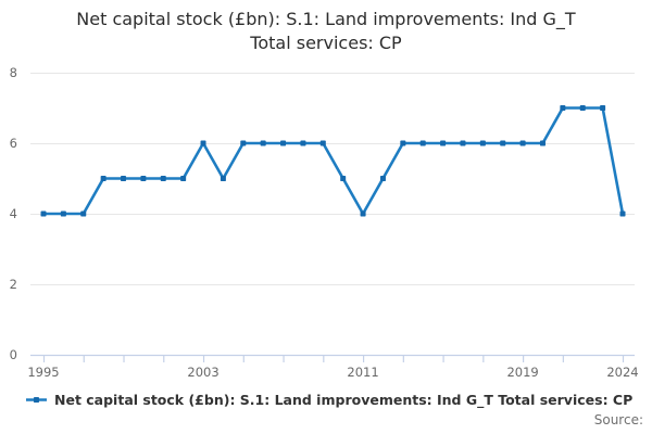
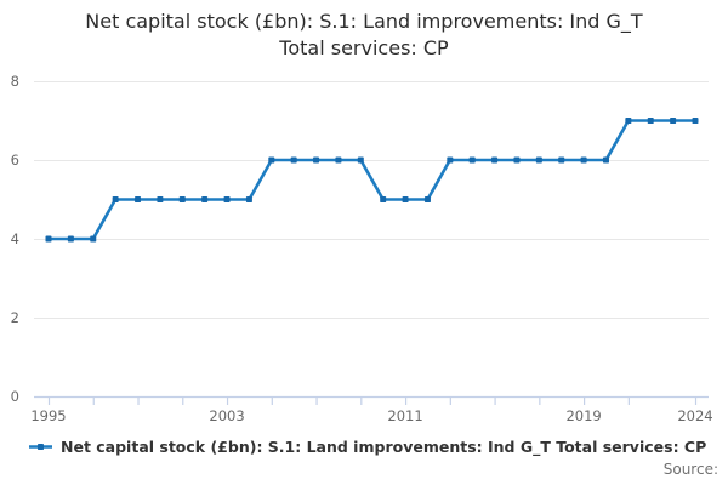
2003: 6 -> 5
2011: 4 -> 5
2024: 4 -> 7
